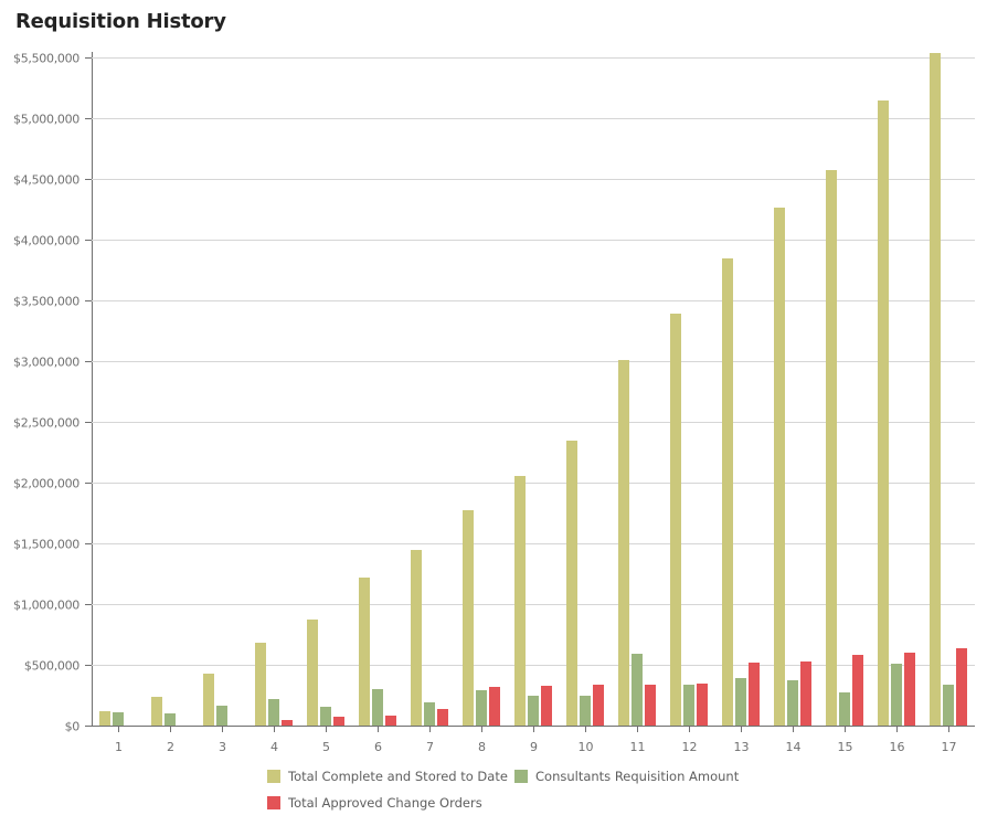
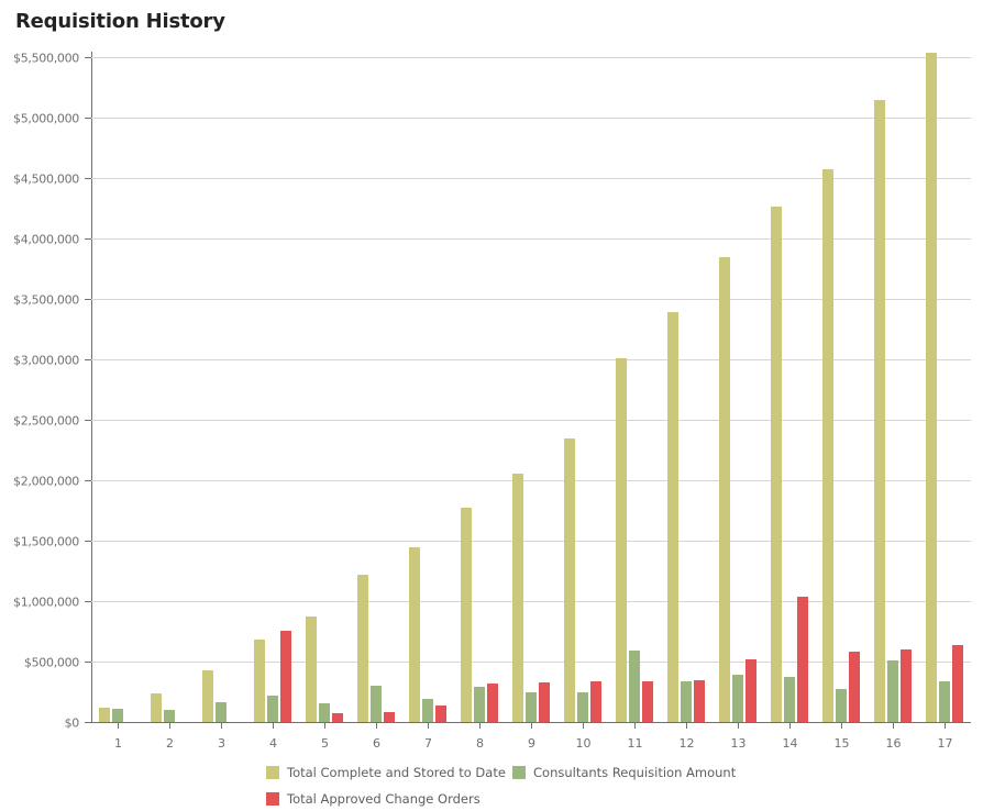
Total Approved Change Orders/4: $40000 -> $750000
Total Approved Change Orders/14: $530000 -> $1040000
